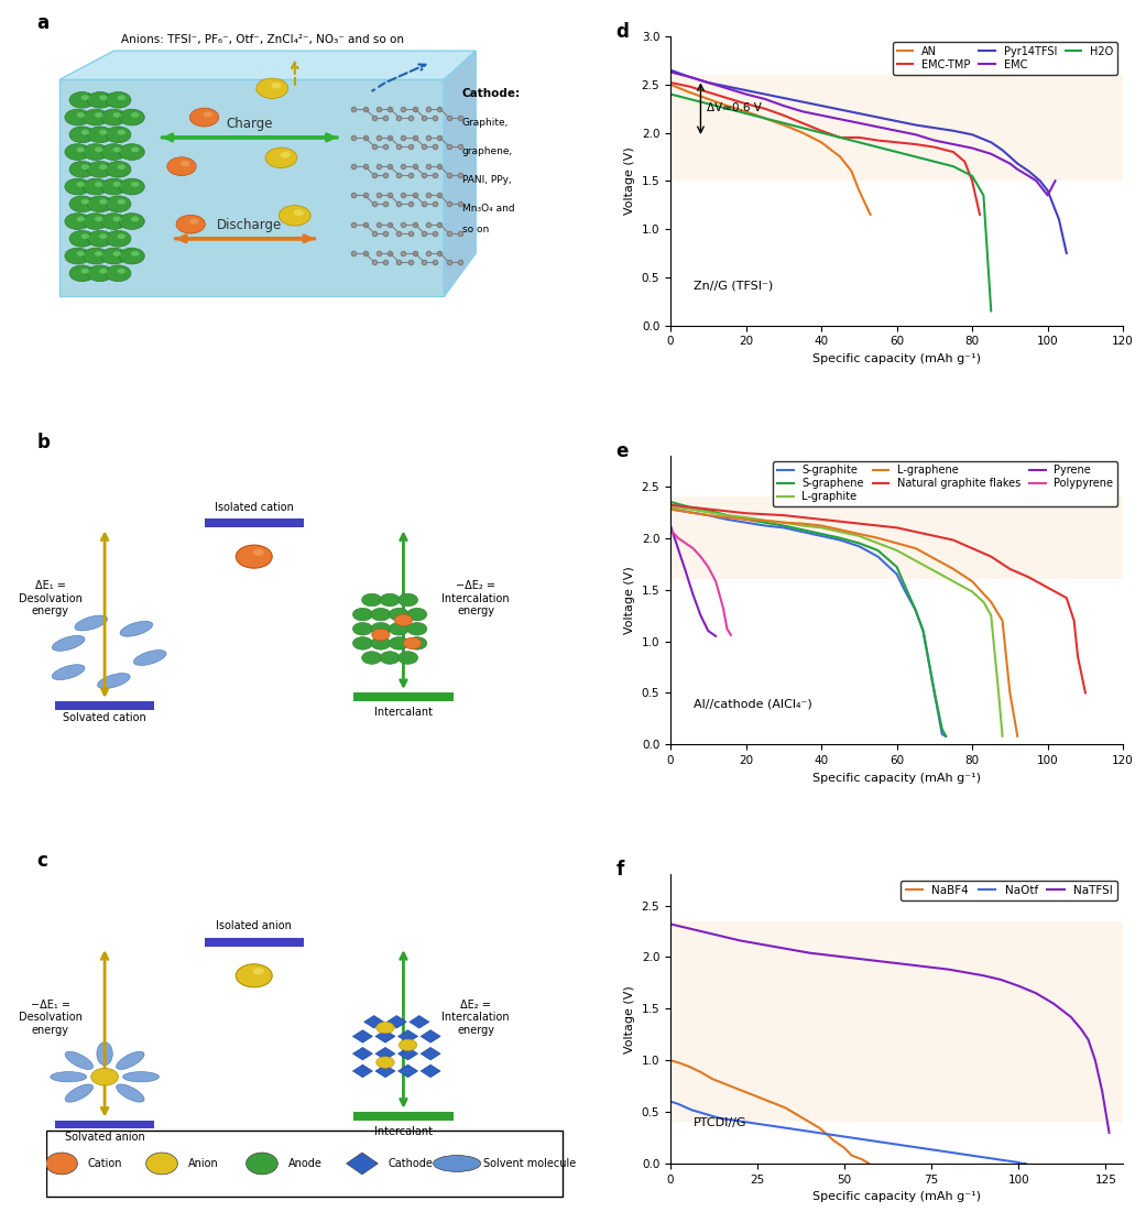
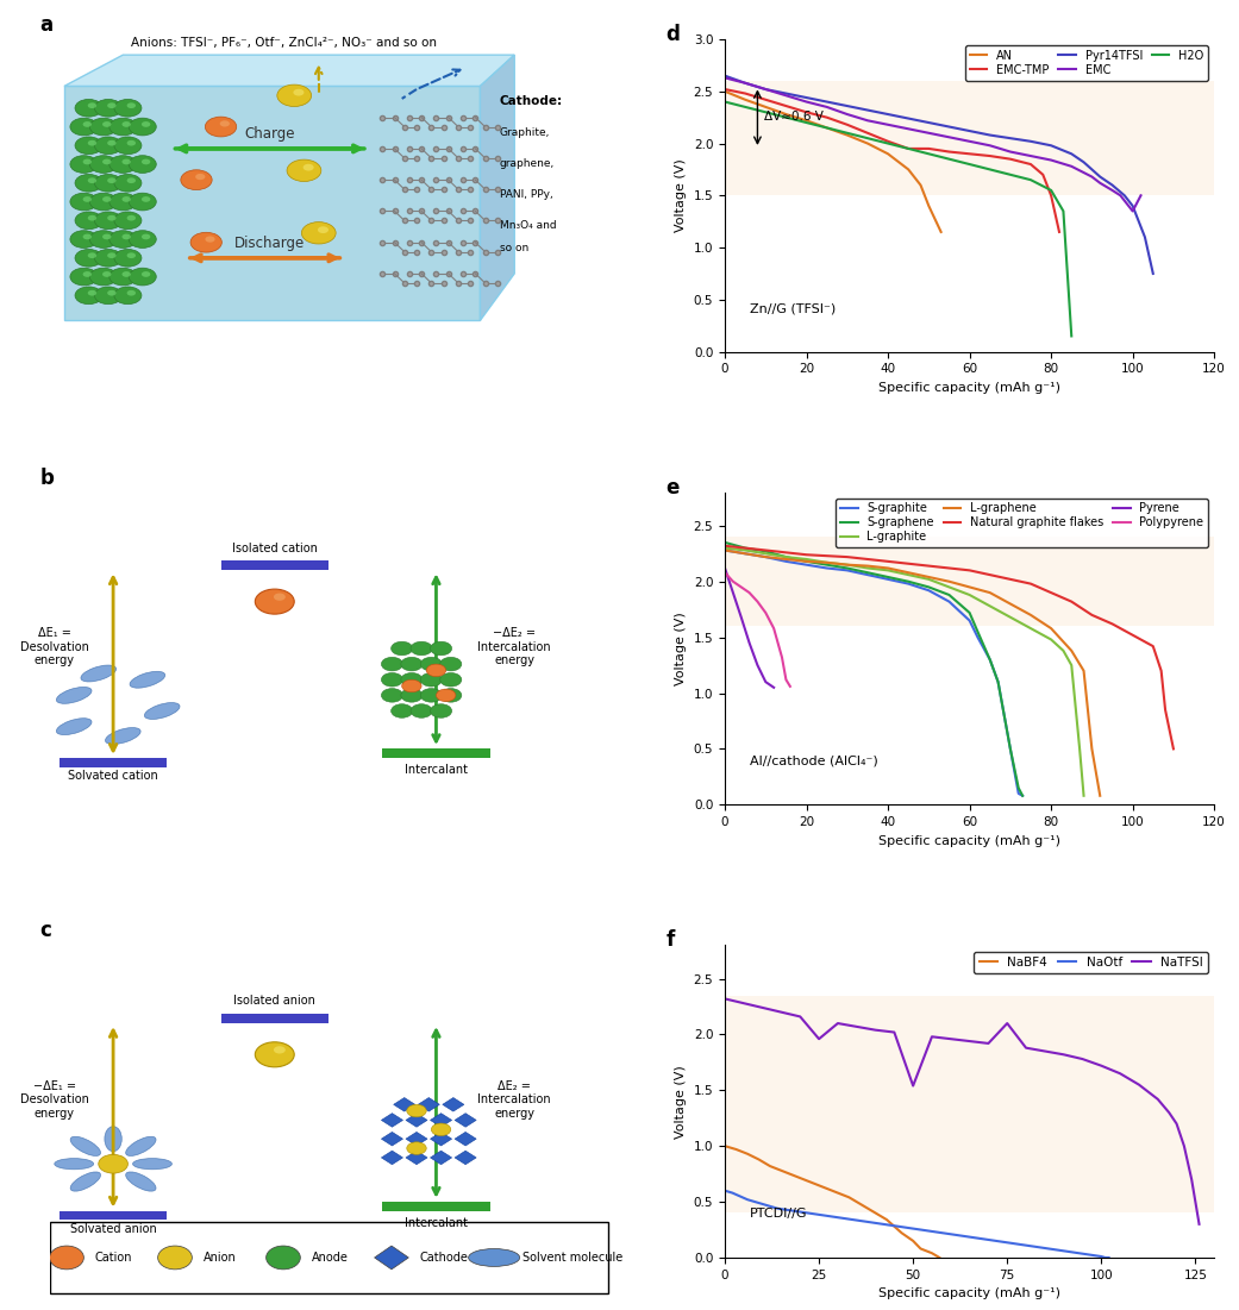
NaTFSI/25: 2.13 -> 1.96
NaTFSI/50: 2.00 -> 1.54
NaTFSI/75: 1.90 -> 2.10
